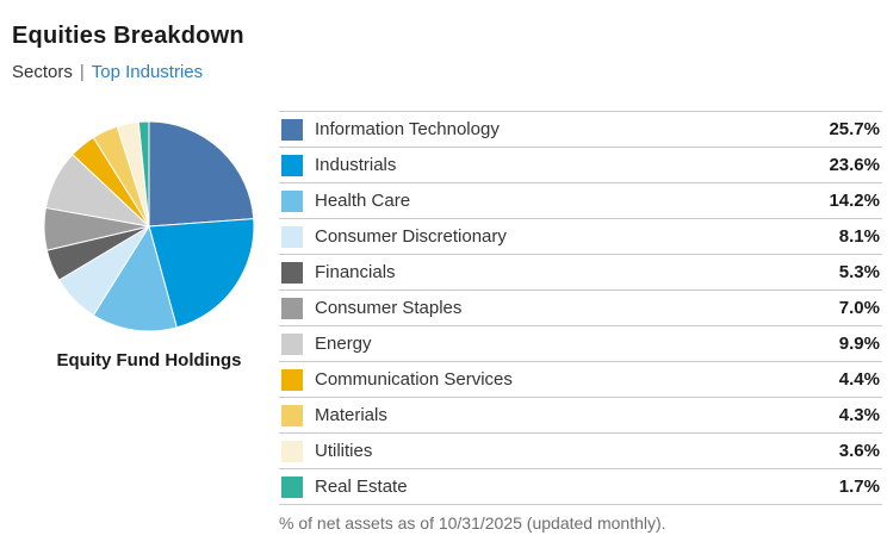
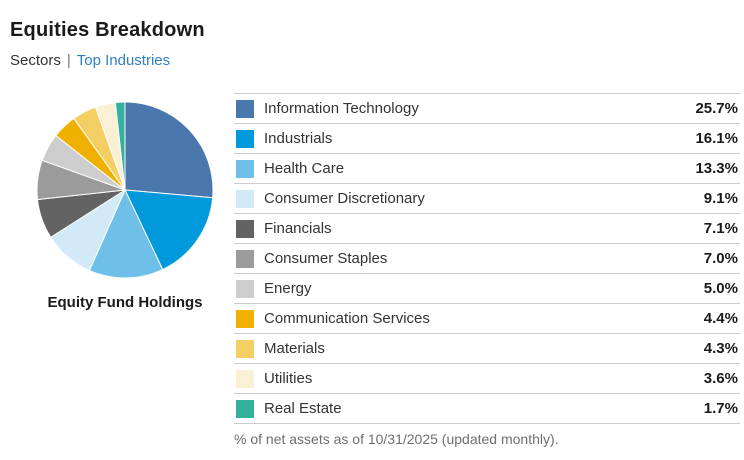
Industrials: 23.6% -> 16.1%
Health Care: 14.2% -> 13.3%
Consumer Discretionary: 8.1% -> 9.1%
Financials: 5.3% -> 7.1%
Energy: 9.9% -> 5.0%
